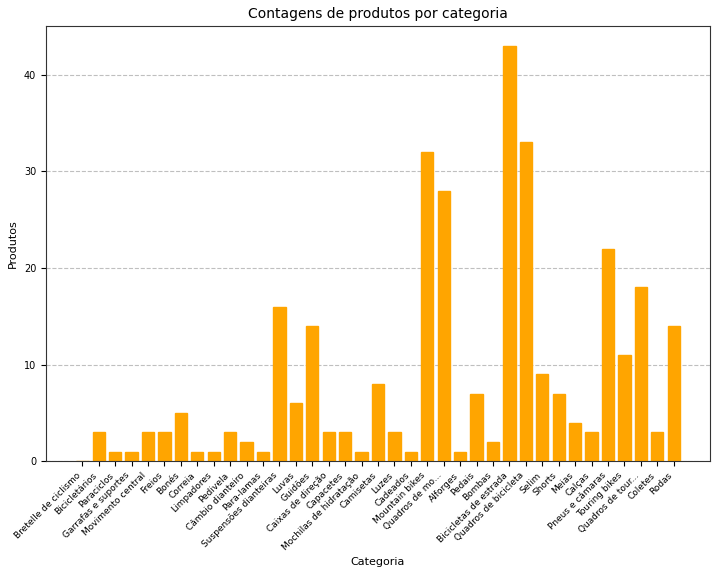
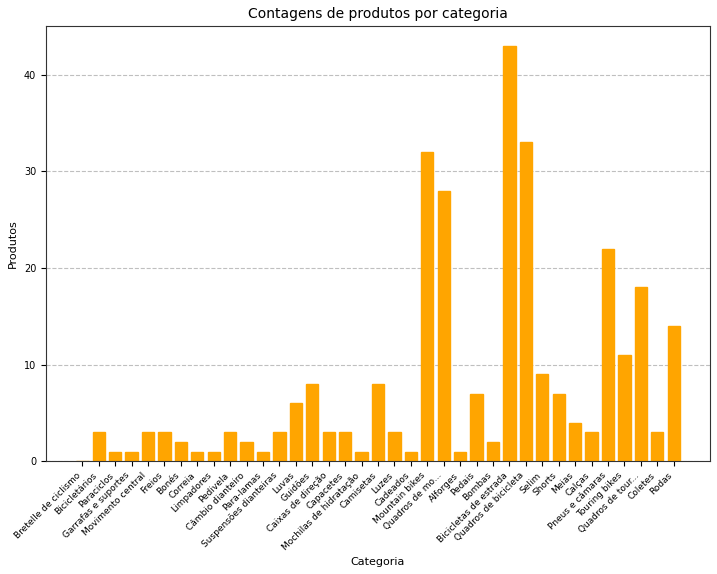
Bonés: 5 -> 2
Suspensões dianteiras: 16 -> 3
Guidões: 14 -> 8
